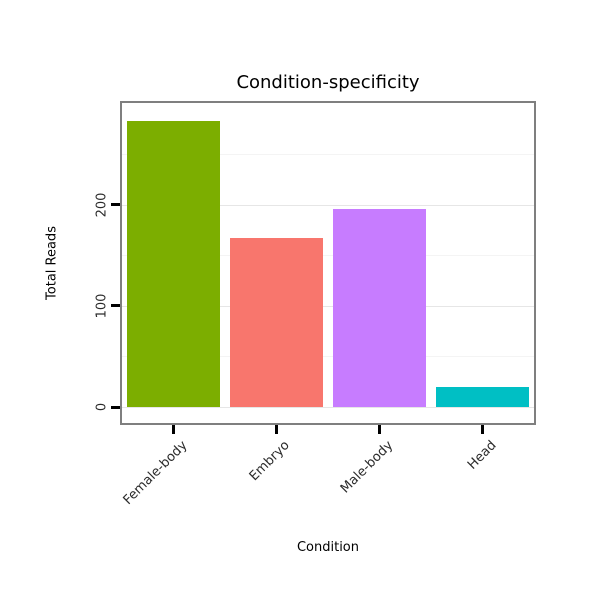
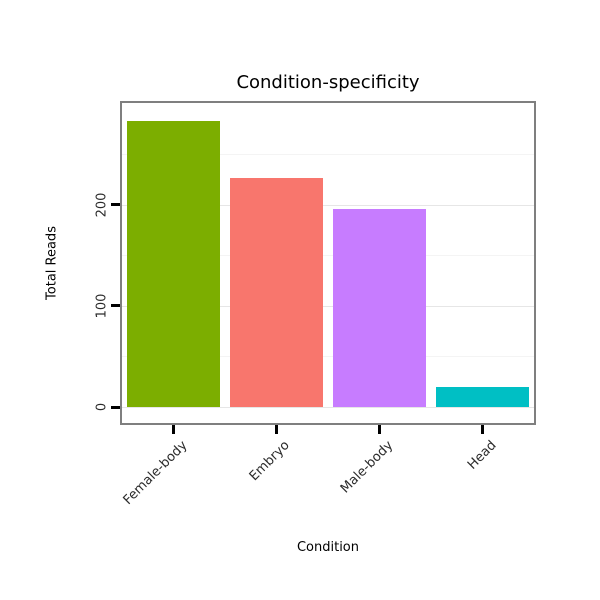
Embryo: 167 -> 227
